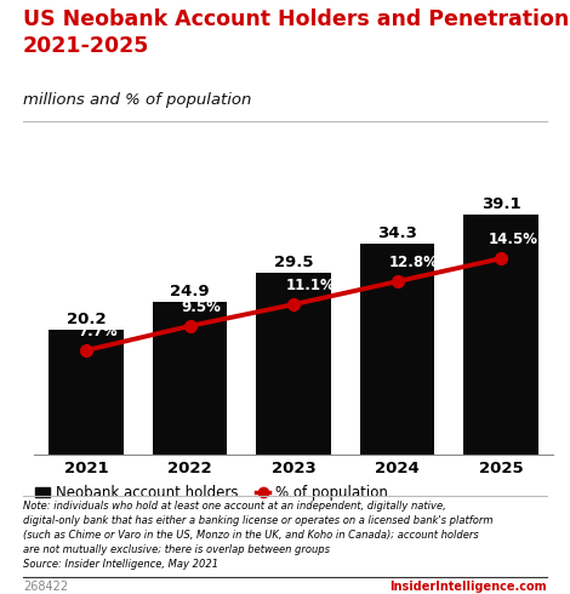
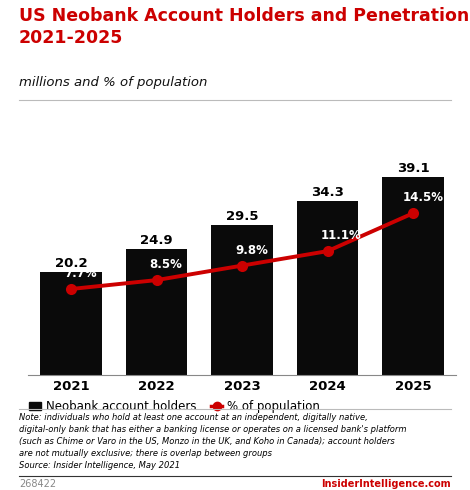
% of population/2022: 9.5% -> 8.5%
% of population/2023: 11.1% -> 9.8%
% of population/2024: 12.8% -> 11.1%
